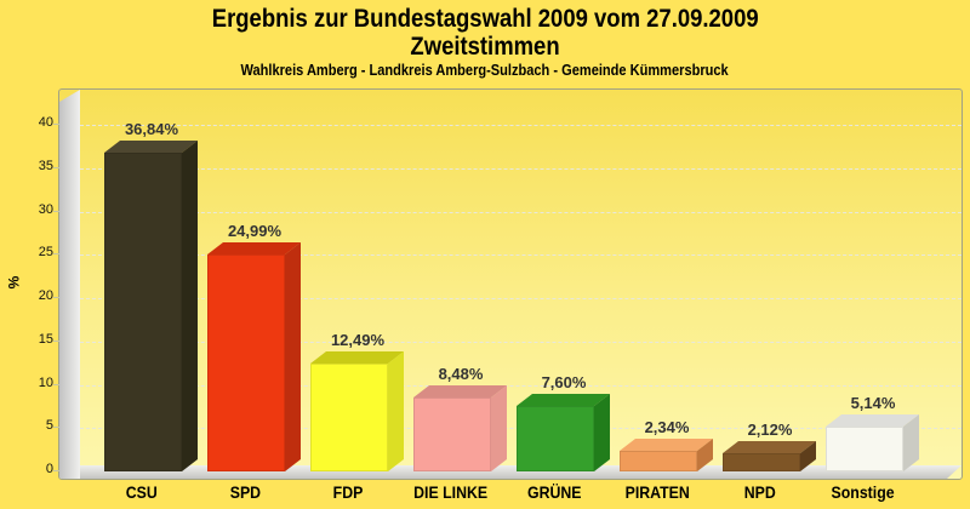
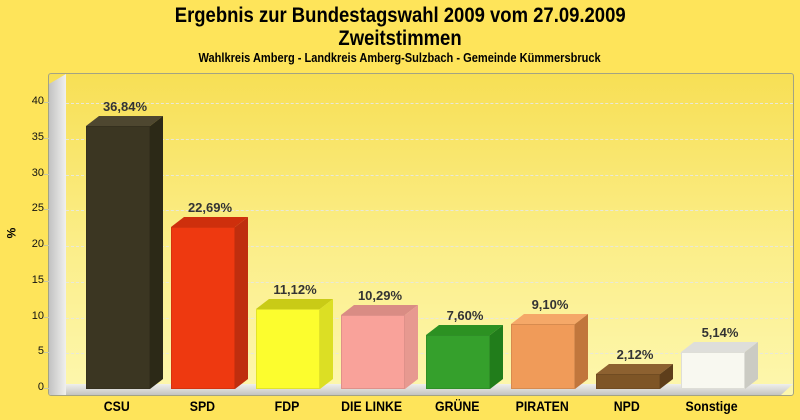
SPD: 24,99% -> 22,69%
FDP: 12,49% -> 11,12%
DIE LINKE: 8,48% -> 10,29%
PIRATEN: 2,34% -> 9,10%
